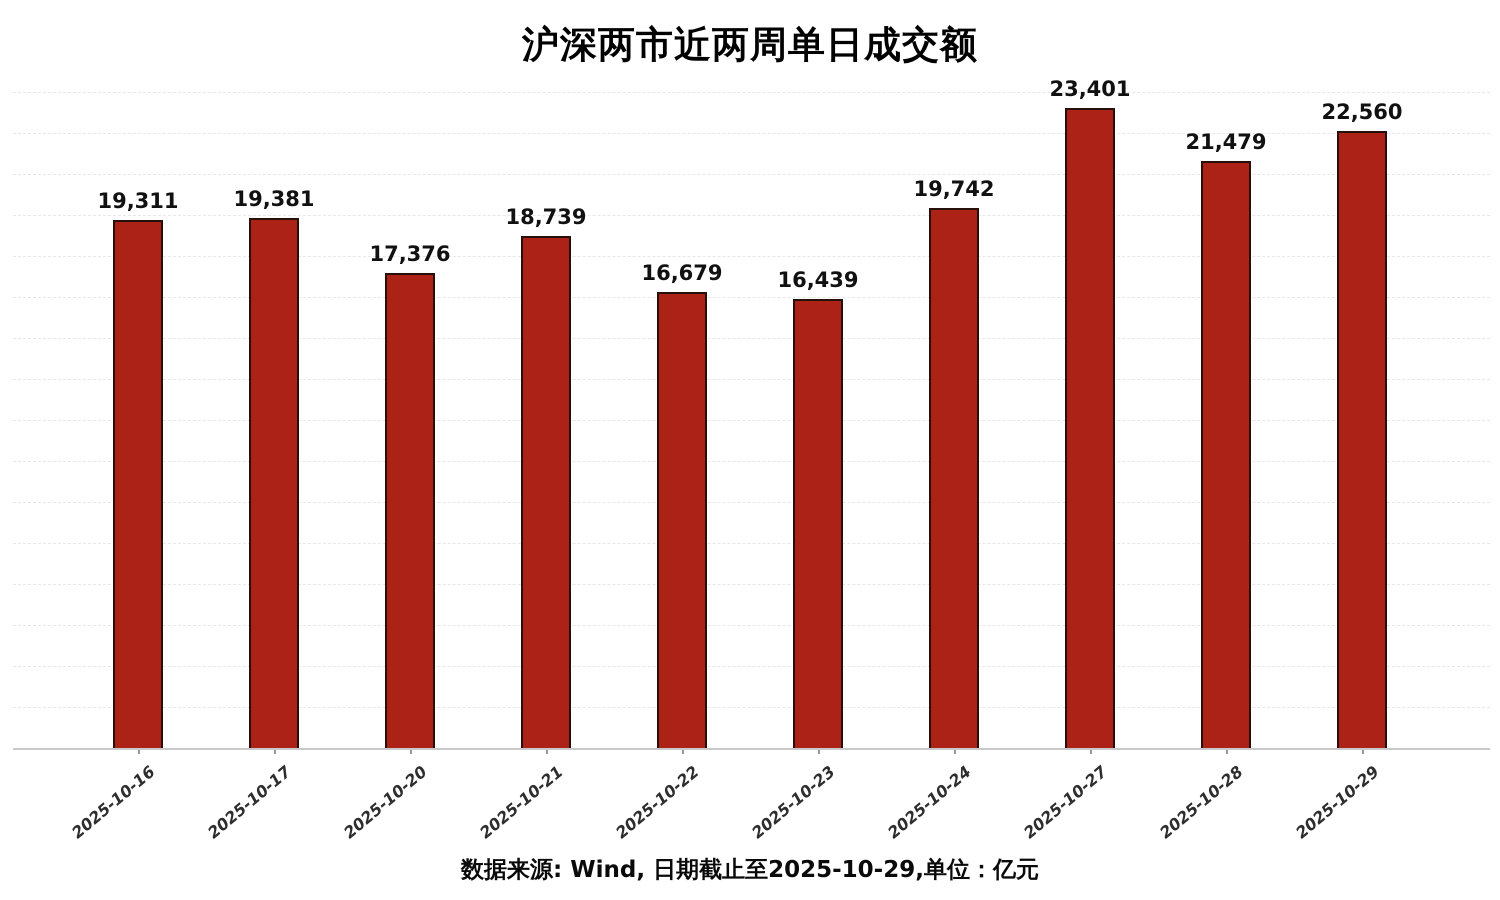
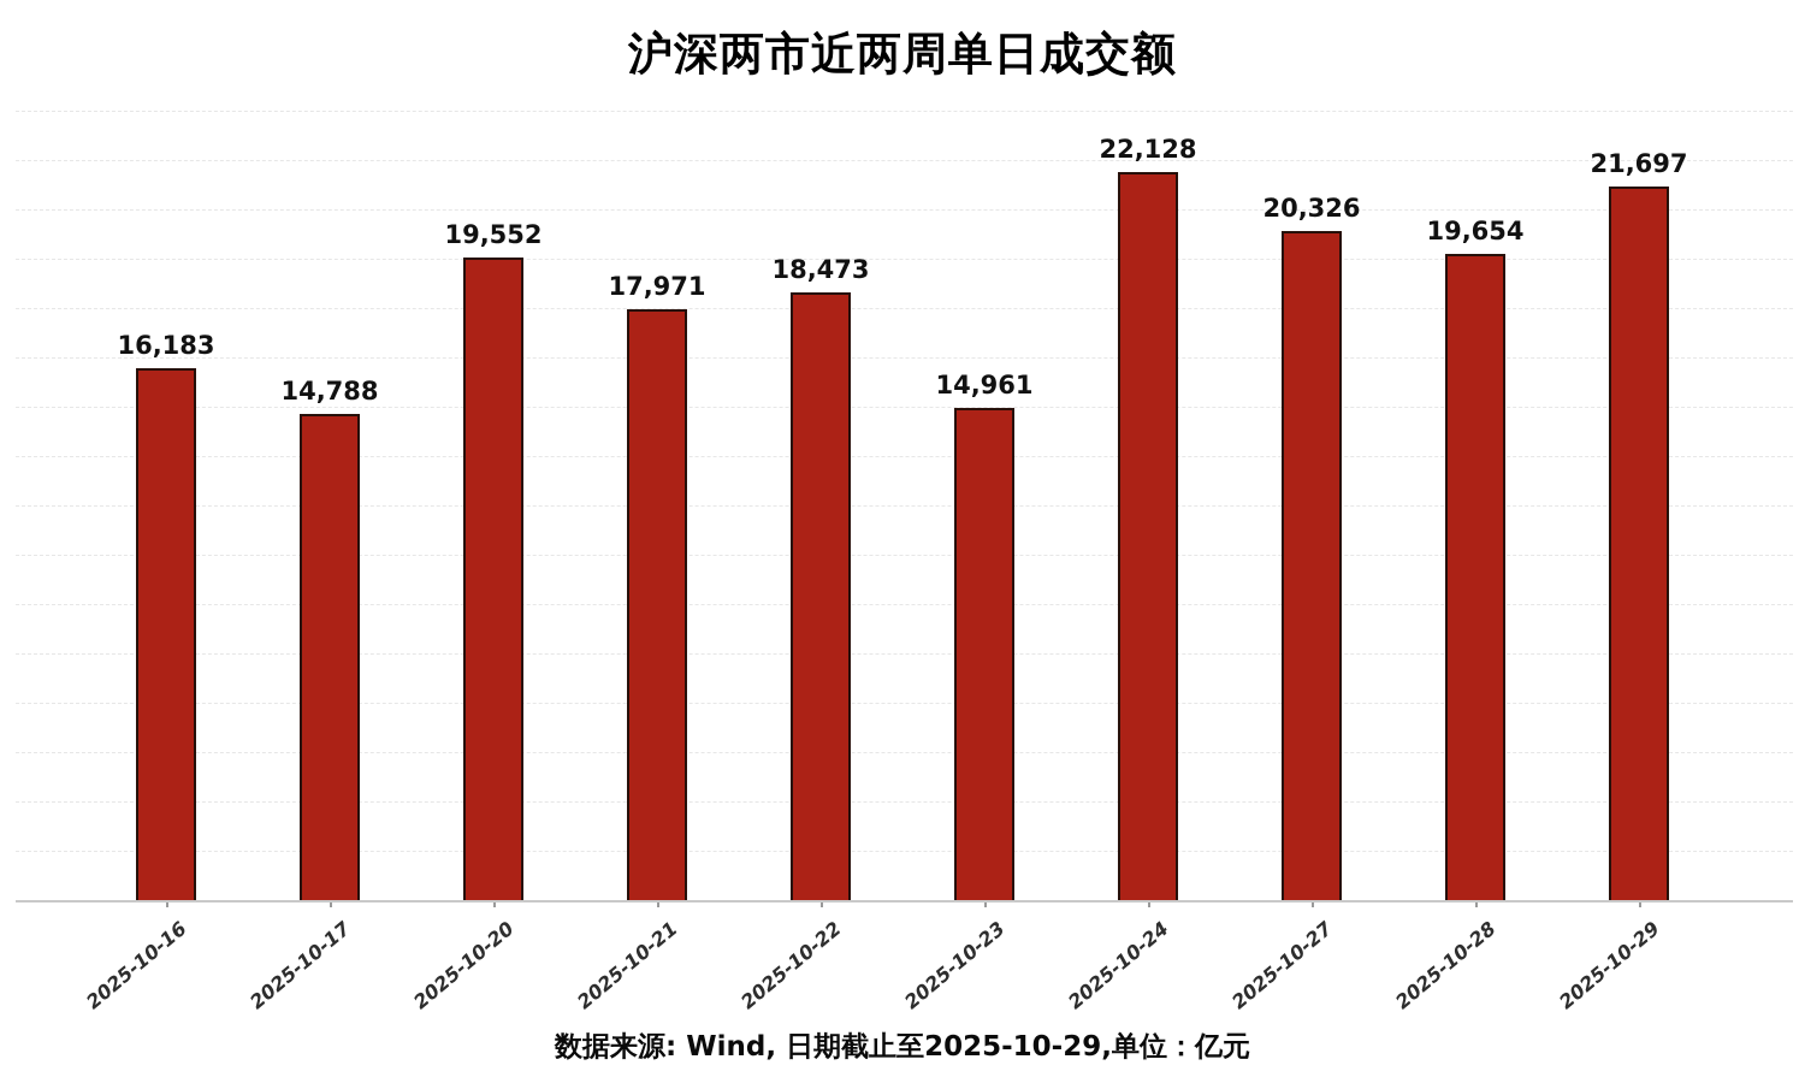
2025-10-16: 19,311 -> 16,183
2025-10-17: 19,381 -> 14,788
2025-10-20: 17,376 -> 19,552
2025-10-21: 18,739 -> 17,971
2025-10-22: 16,679 -> 18,473
2025-10-23: 16,439 -> 14,961
2025-10-24: 19,742 -> 22,128
2025-10-27: 23,401 -> 20,326
2025-10-28: 21,479 -> 19,654
2025-10-29: 22,560 -> 21,697
